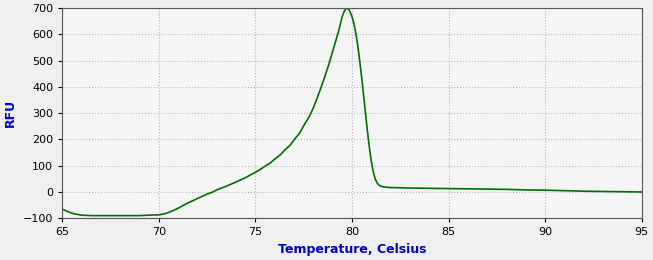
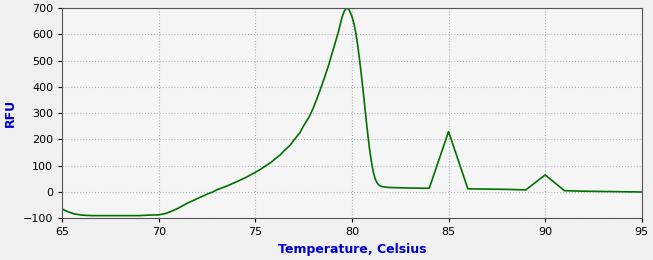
85: 13 -> 230
90: 7 -> 65
